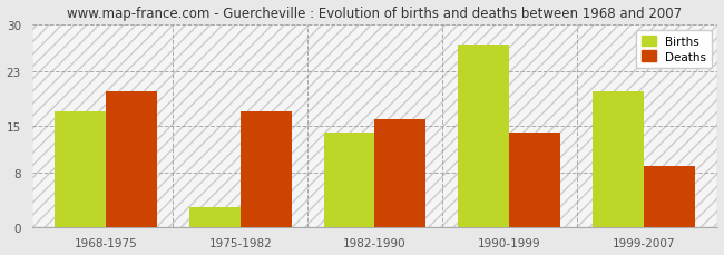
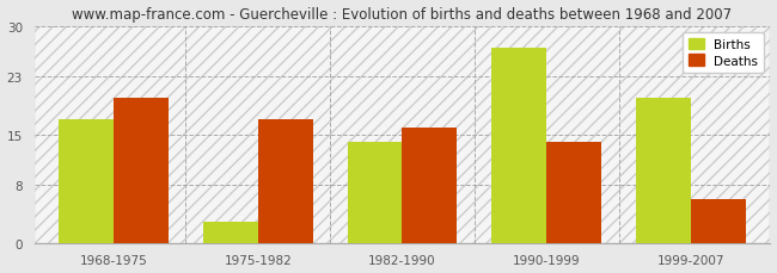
Deaths/1999-2007: 9 -> 6
